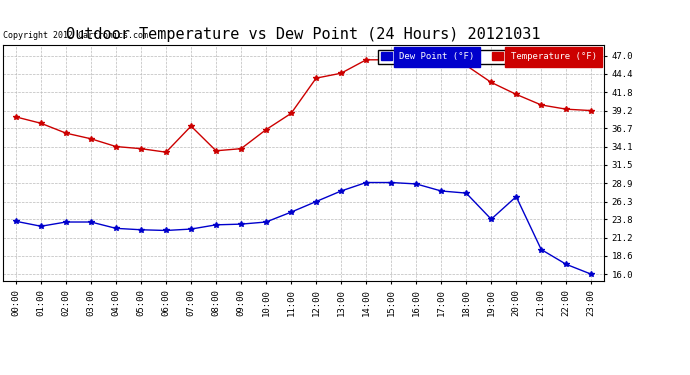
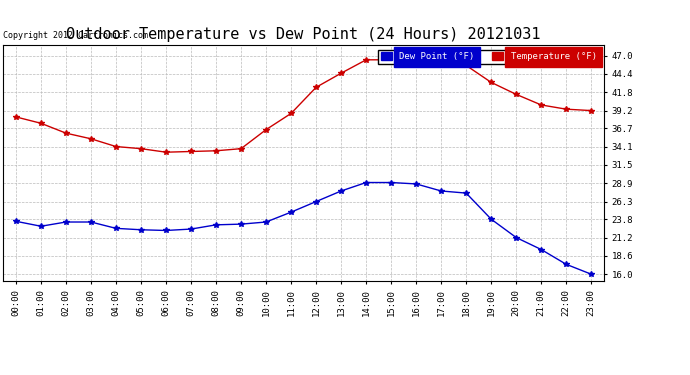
Temperature (°F)/07:00: 37.0 -> 33.4
Temperature (°F)/12:00: 43.8 -> 42.5
Dew Point (°F)/20:00: 27.0 -> 21.2
